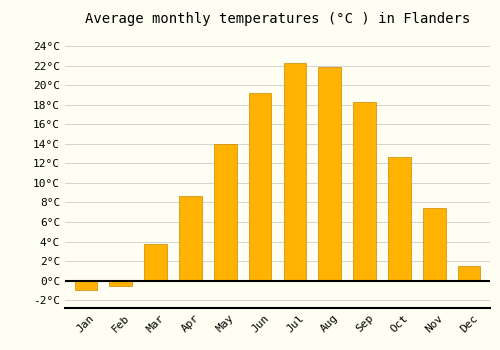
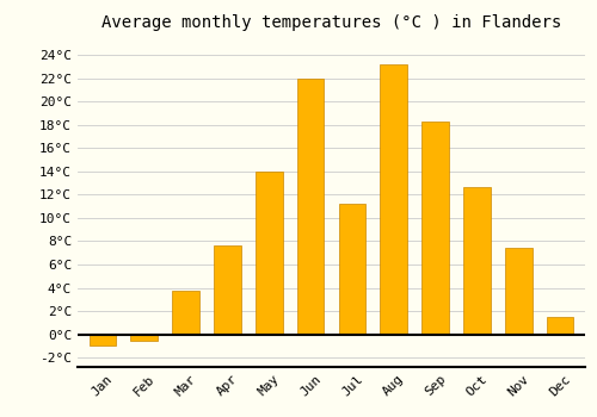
Apr: 8.7°C -> 7.6°C
Jun: 19.2°C -> 22.0°C
Jul: 22.3°C -> 11.2°C
Aug: 21.9°C -> 23.2°C
